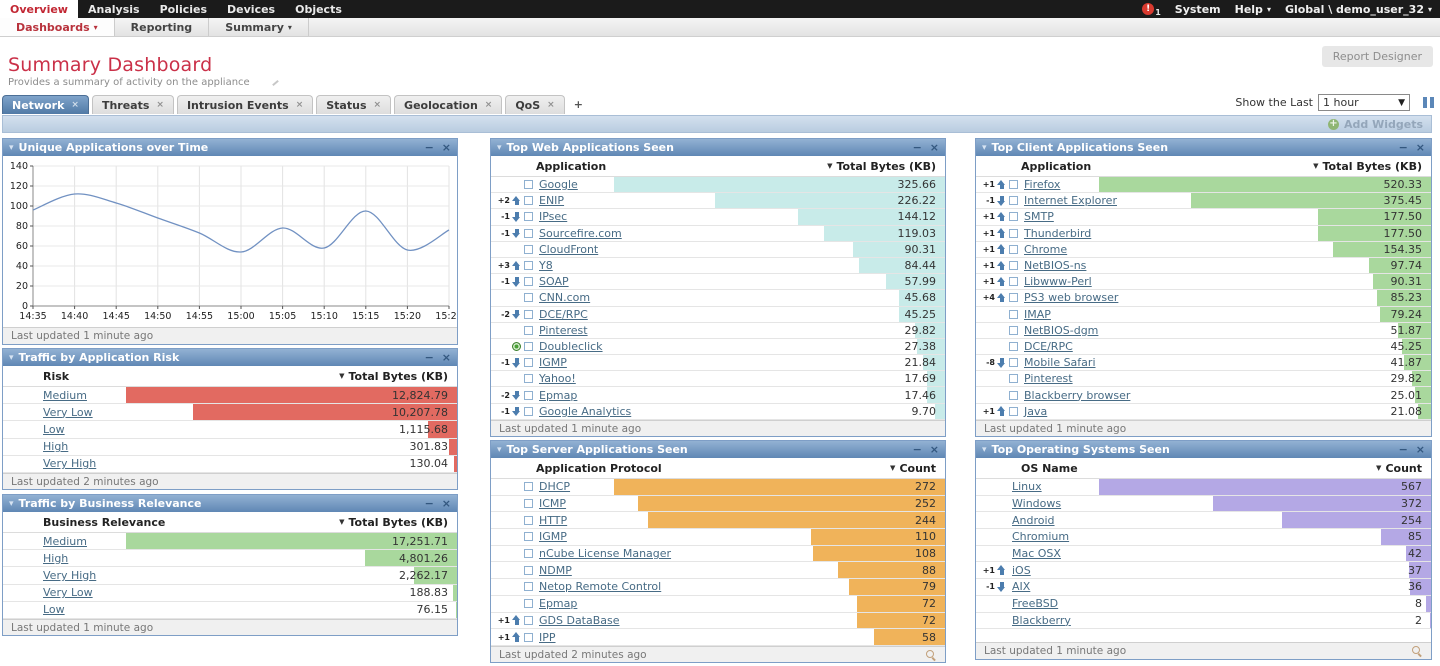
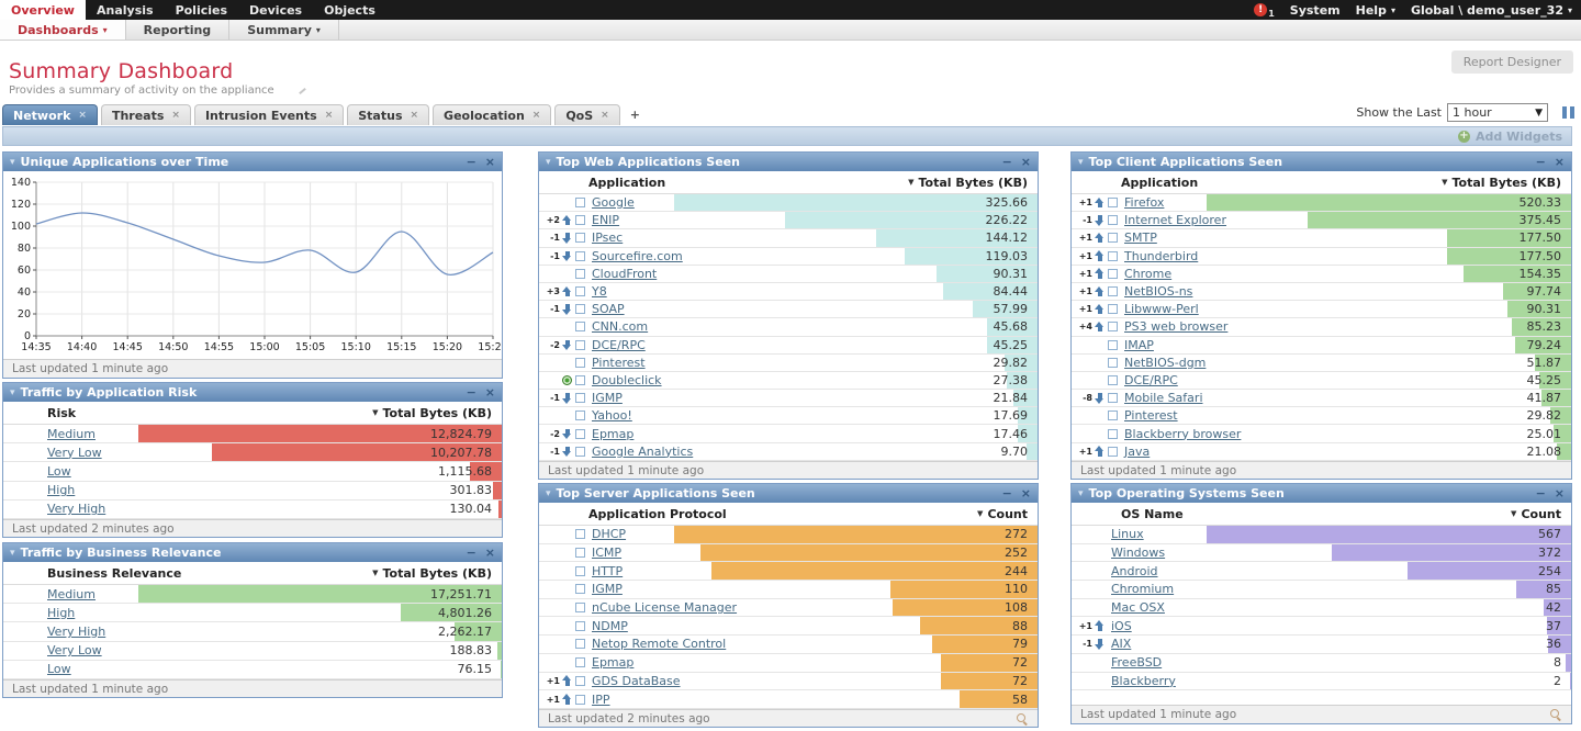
14:35: 96 -> 102
15:00: 54 -> 67
